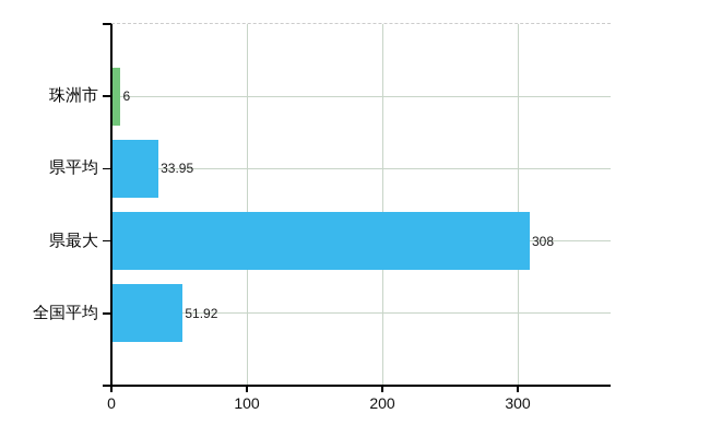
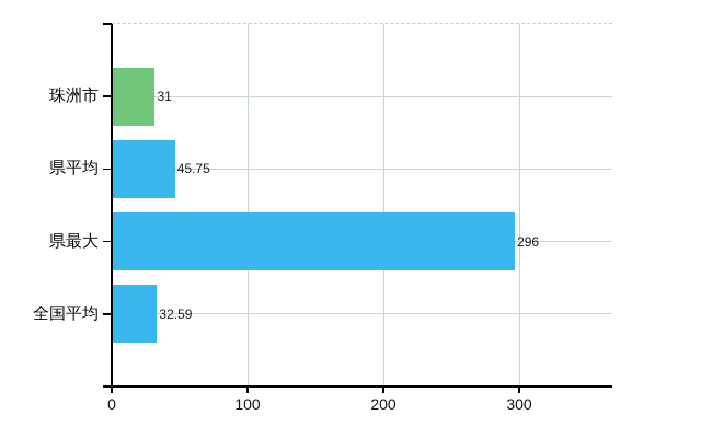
珠洲市: 6 -> 31
県平均: 33.95 -> 45.75
県最大: 308 -> 296
全国平均: 51.92 -> 32.59
